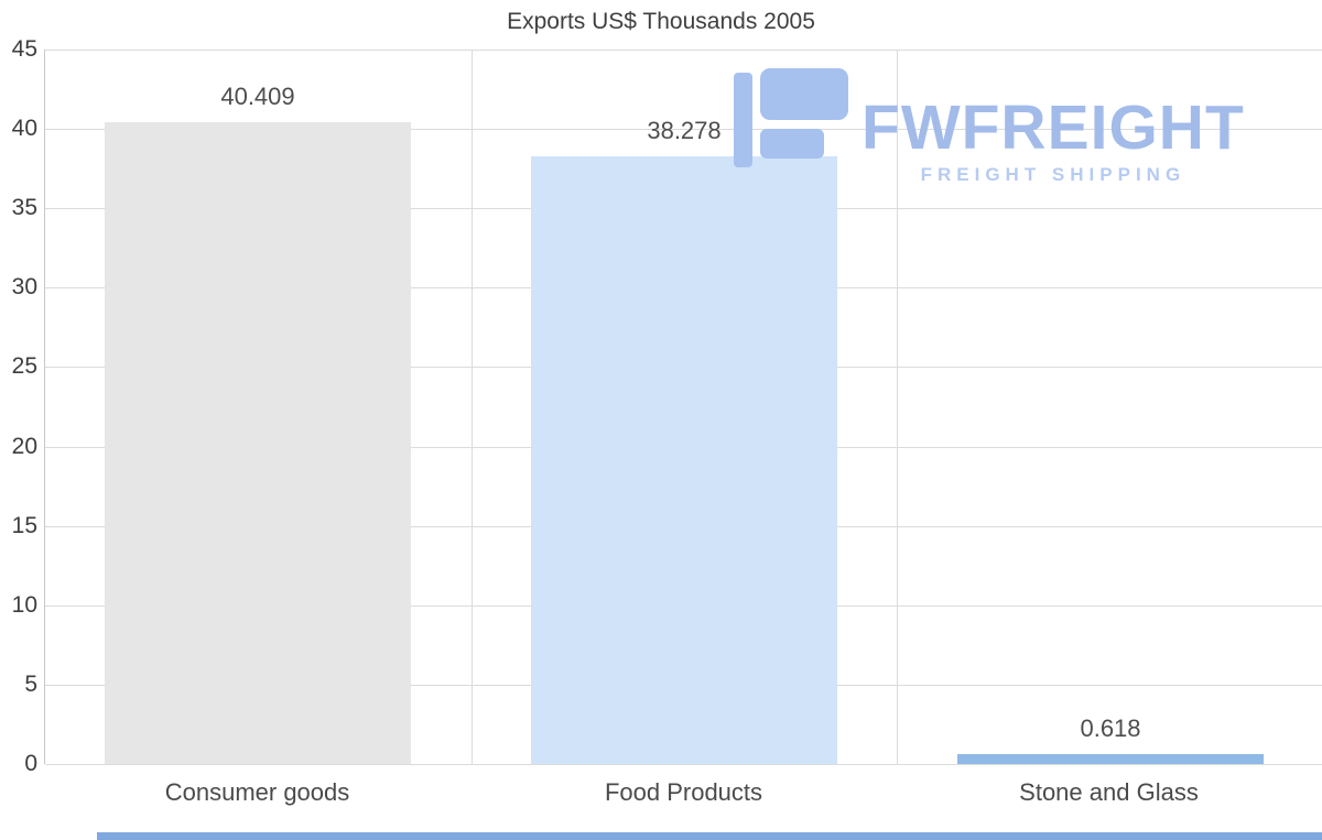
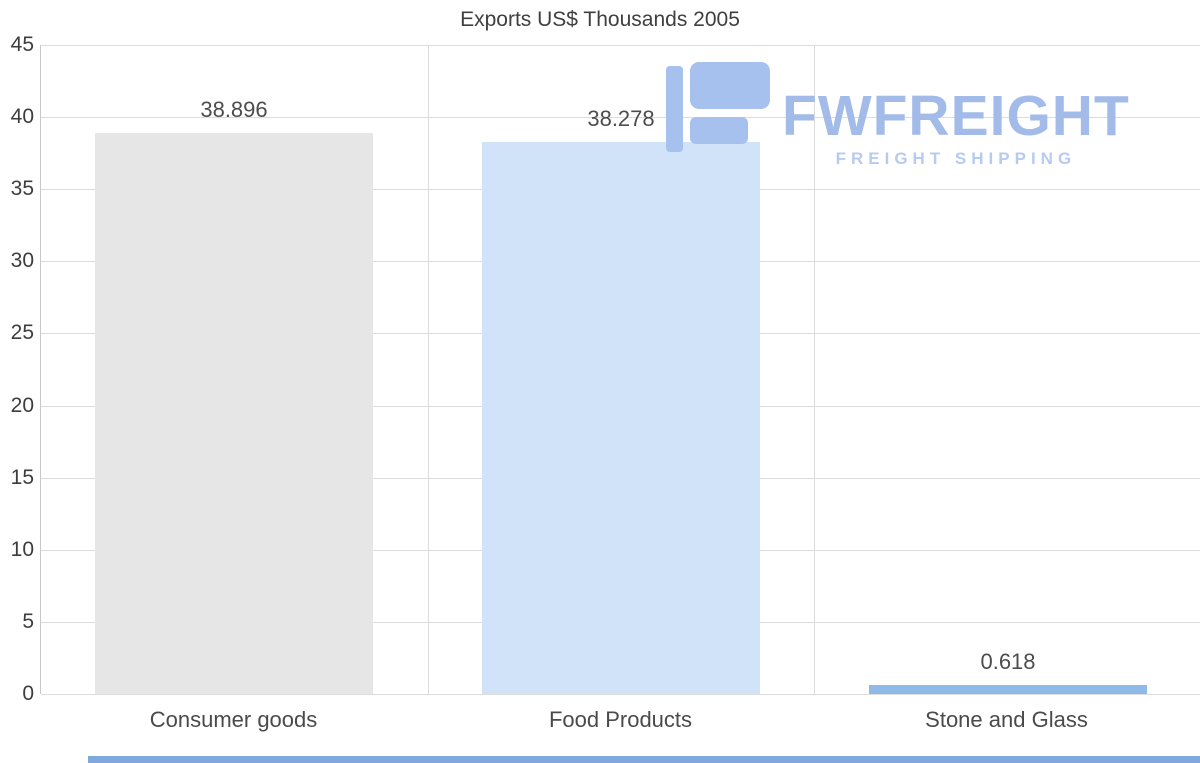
Consumer goods: 40.409 -> 38.896
